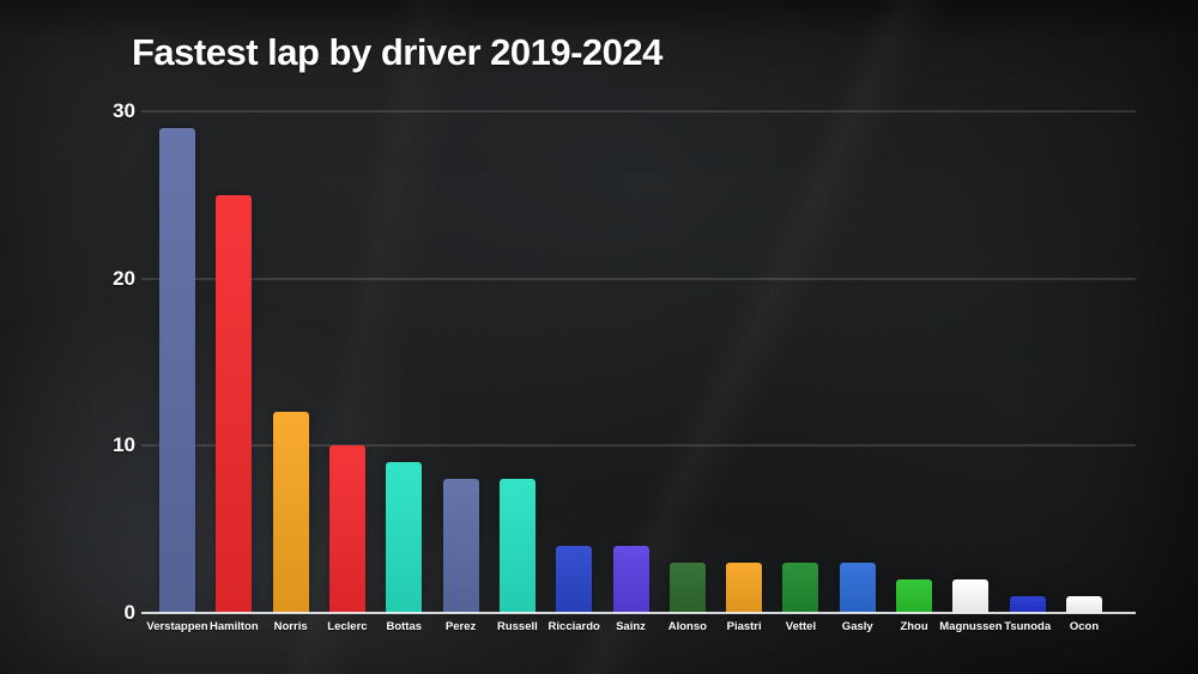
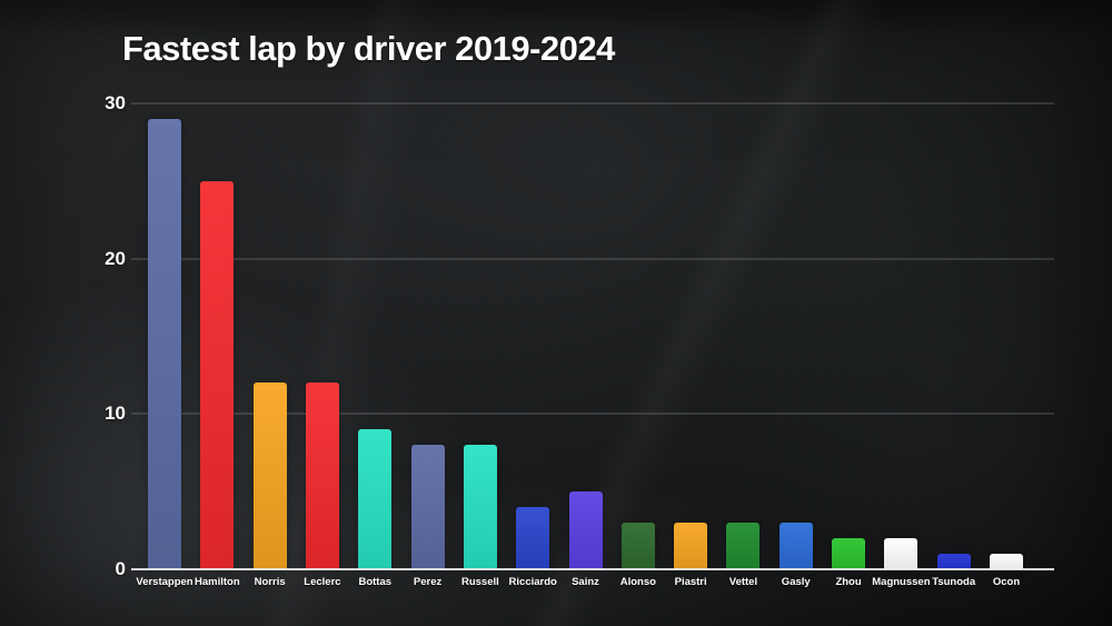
Leclerc: 10 -> 12
Sainz: 4 -> 5
